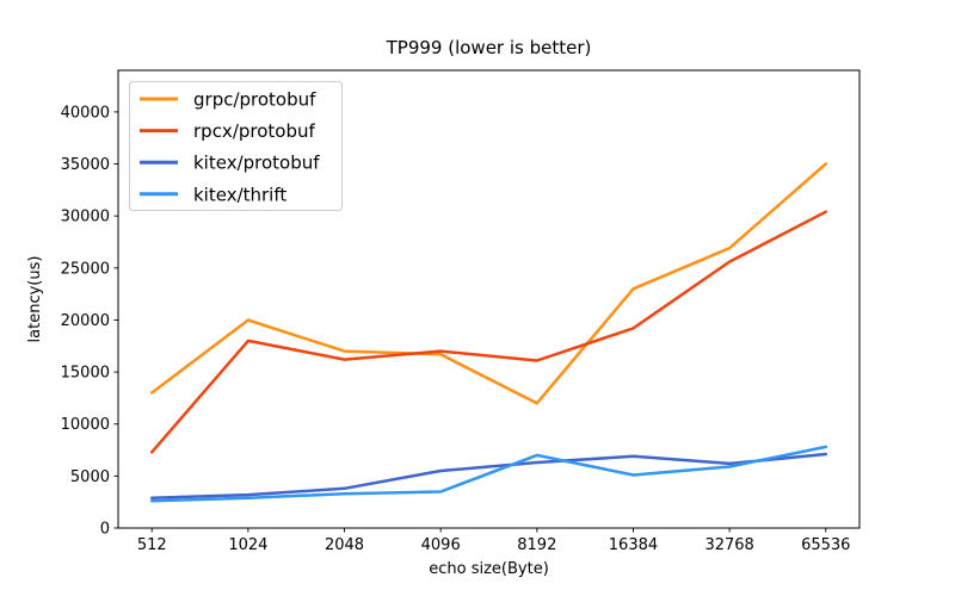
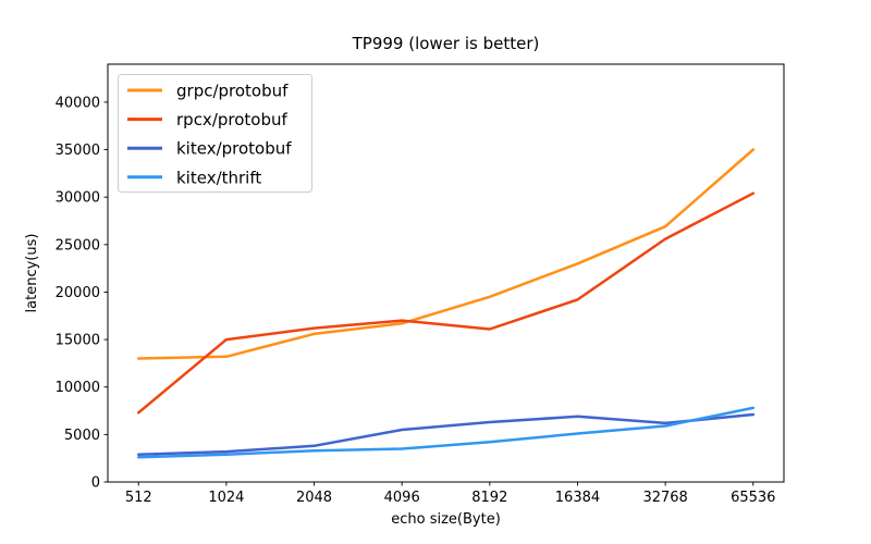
grpc/protobuf/1024: 20000 -> 13000
rpcx/protobuf/1024: 18000 -> 15000
grpc/protobuf/2048: 17000 -> 16000
grpc/protobuf/8192: 12000 -> 20000
kitex/thrift/8192: 7000 -> 4000
